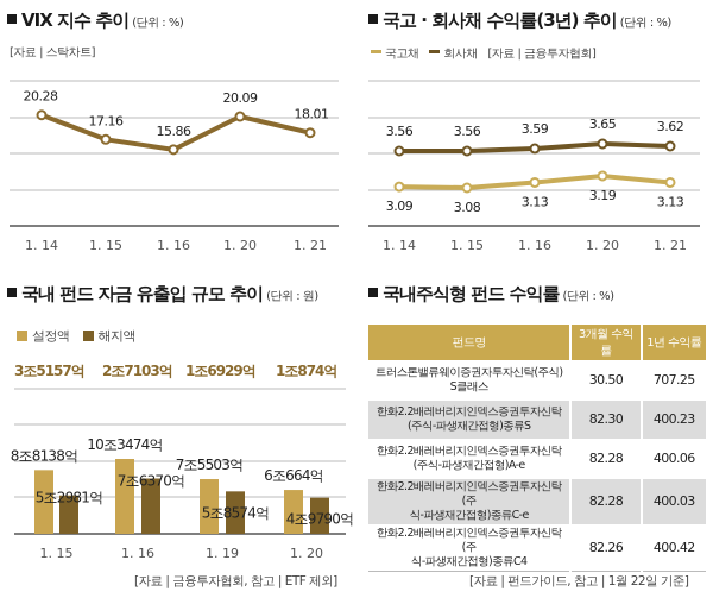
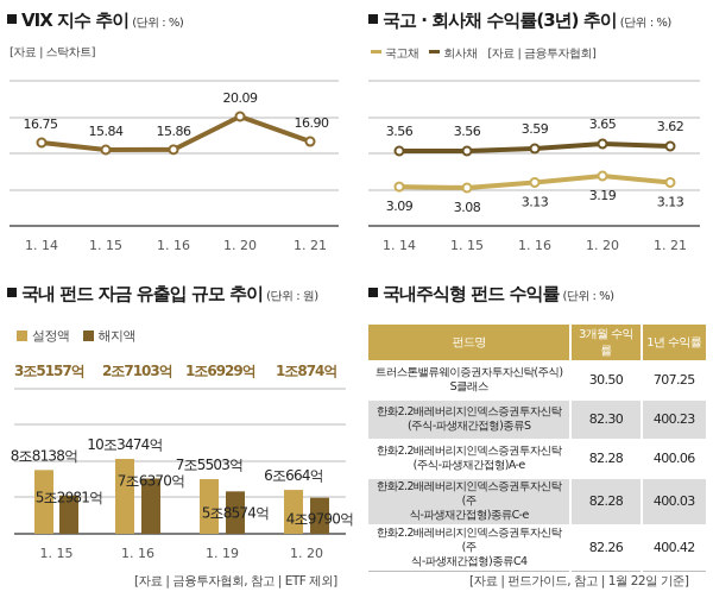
VIX 지수 추이/1. 14: 20.28 -> 16.75
VIX 지수 추이/1. 15: 17.16 -> 15.84
VIX 지수 추이/1. 21: 18.01 -> 16.90
